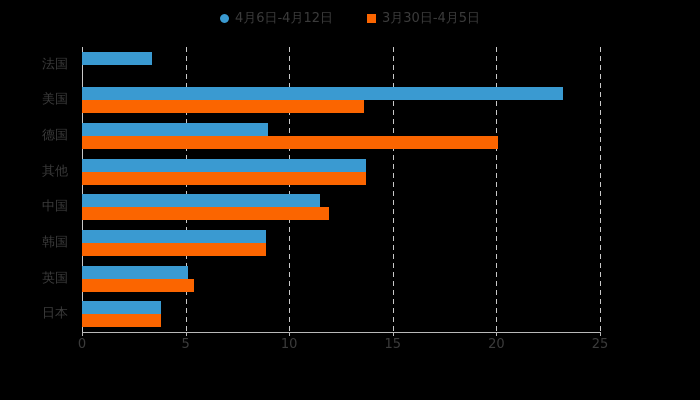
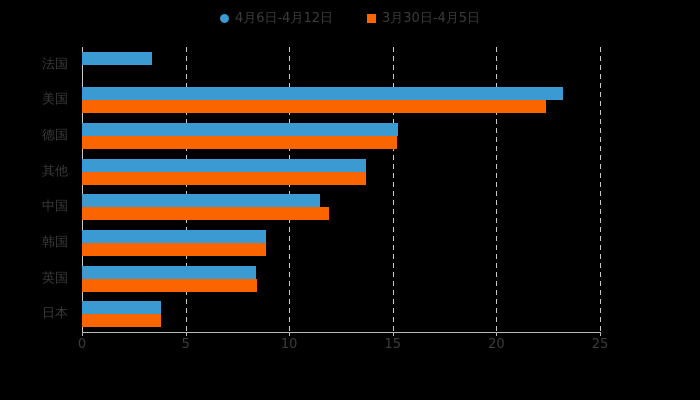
3月30日-4月5日/美国: 13.6 -> 22.4
4月6日-4月12日/德国: 9.0 -> 15.2
3月30日-4月5日/德国: 20.1 -> 15.2
4月6日-4月12日/英国: 5.1 -> 8.4
3月30日-4月5日/英国: 5.4 -> 8.4
